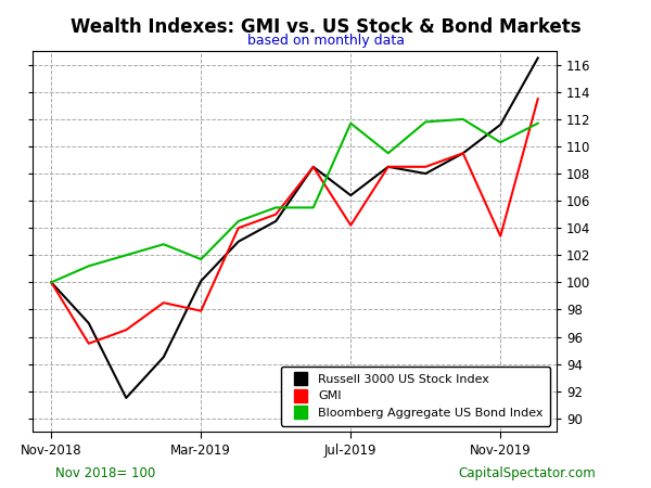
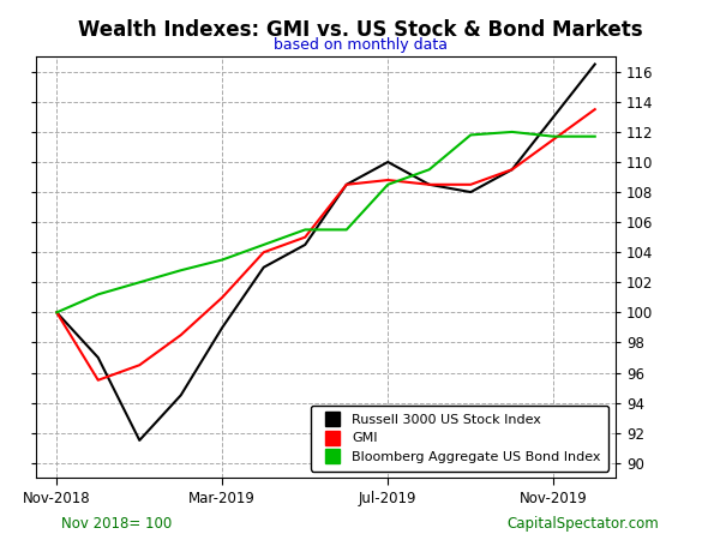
Russell 3000 US Stock Index/Mar-2019: 100.1 -> 99.0
GMI/Mar-2019: 97.9 -> 101.0
Bloomberg Aggregate US Bond Index/Mar-2019: 101.7 -> 103.5
Russell 3000 US Stock Index/Jul-2019: 106.4 -> 110.0
GMI/Jul-2019: 104.2 -> 108.8
Bloomberg Aggregate US Bond Index/Jul-2019: 111.7 -> 108.5
Russell 3000 US Stock Index/Nov-2019: 111.6 -> 113.0
GMI/Nov-2019: 103.4 -> 111.5
Bloomberg Aggregate US Bond Index/Nov-2019: 110.3 -> 111.7
